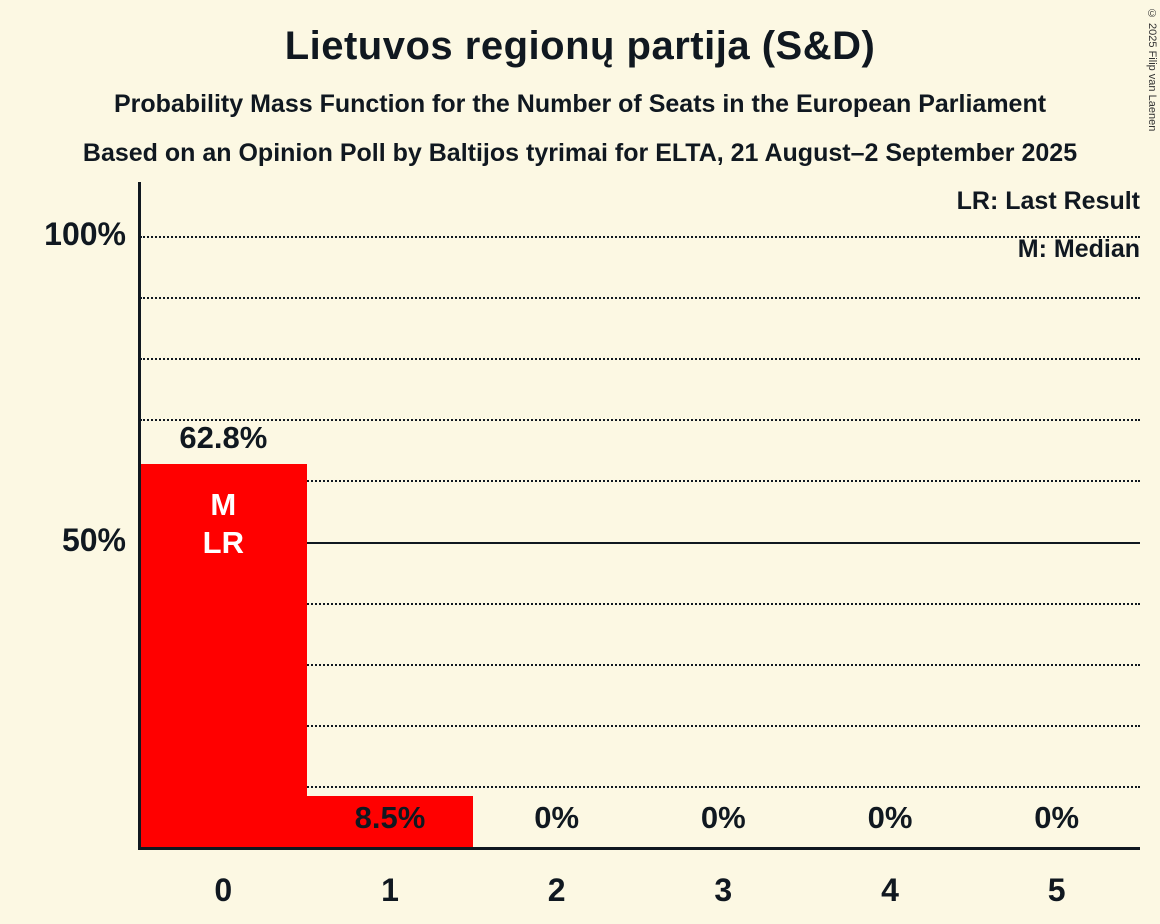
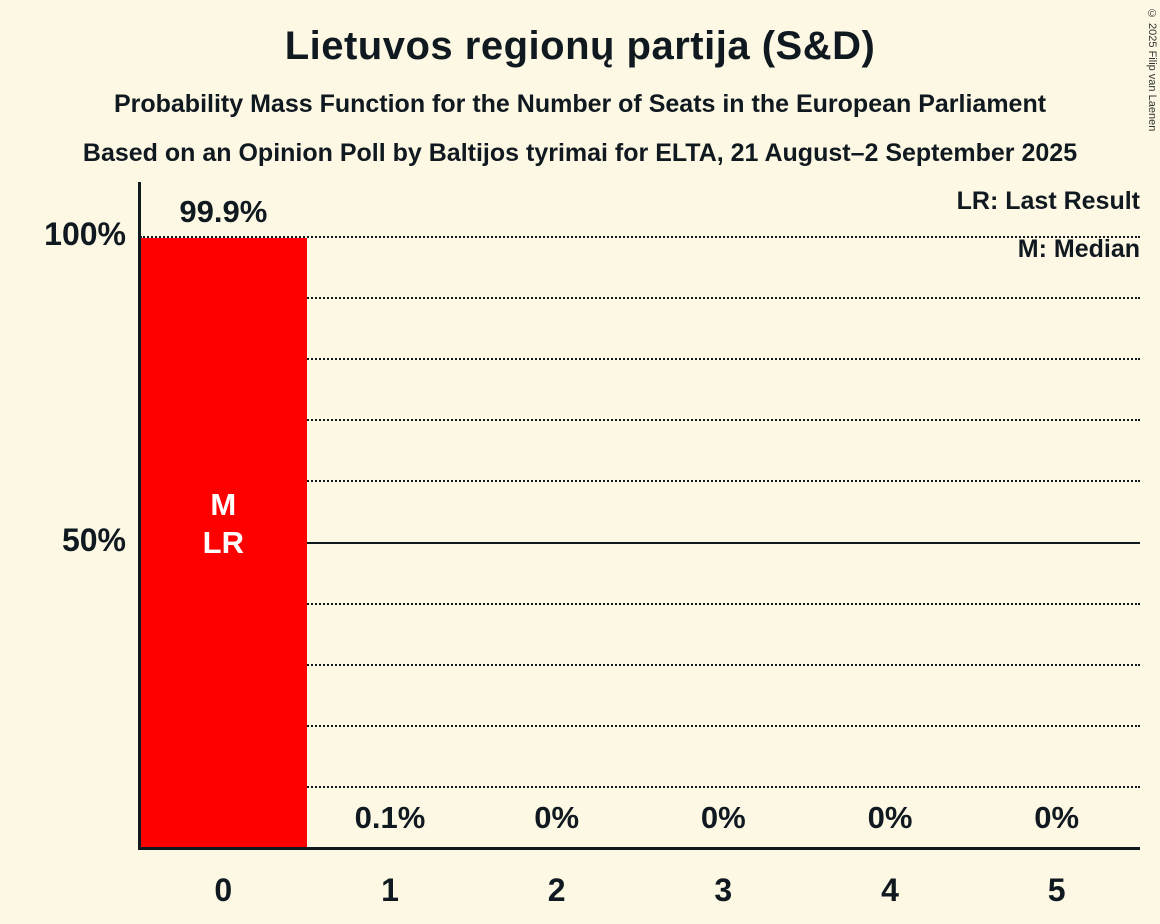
0: 62.8% -> 99.9%
1: 8.5% -> 0.1%
